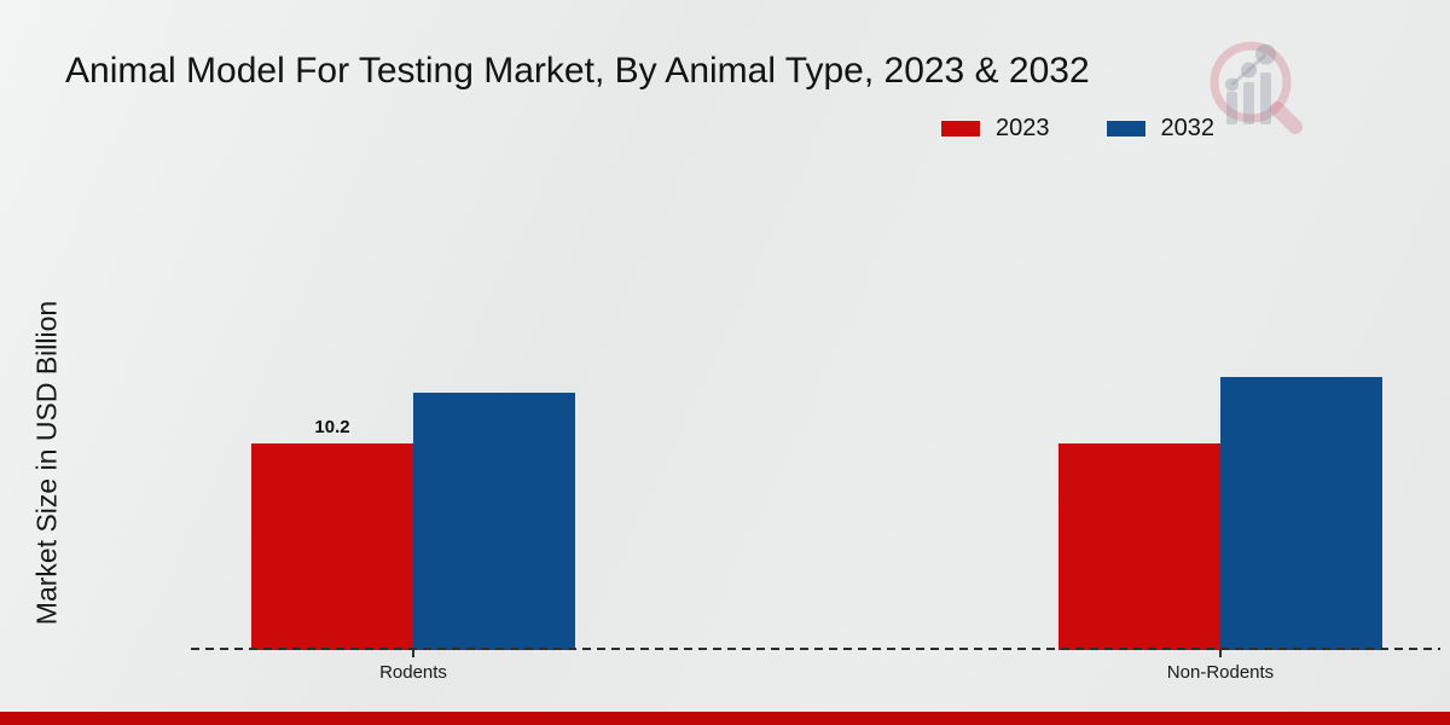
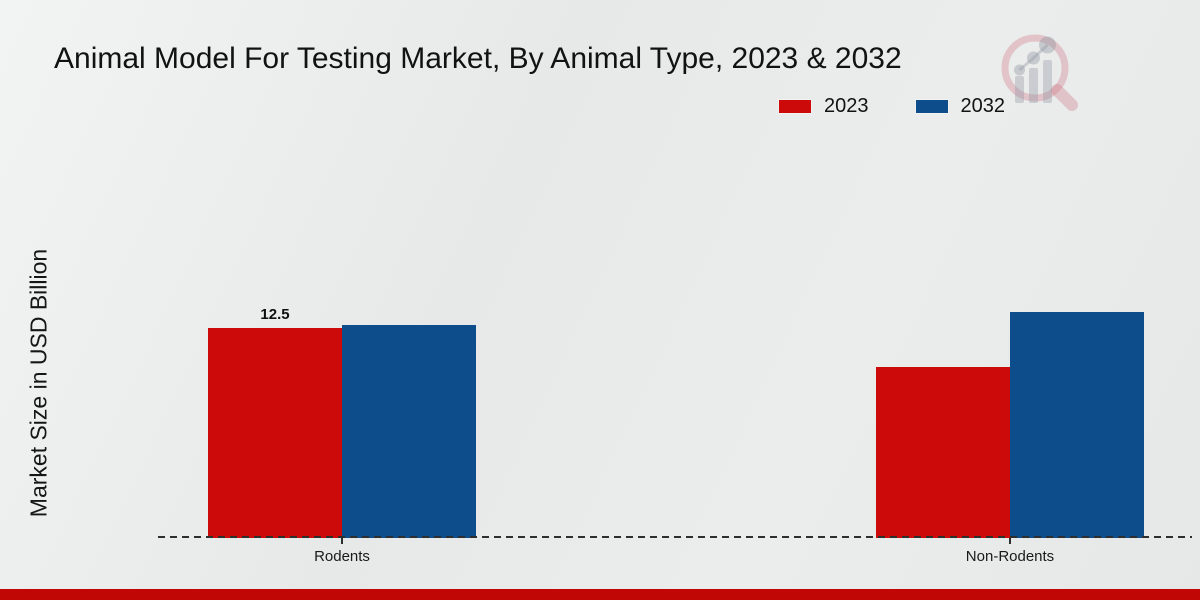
2023/Rodents: 10.2 -> 12.5
